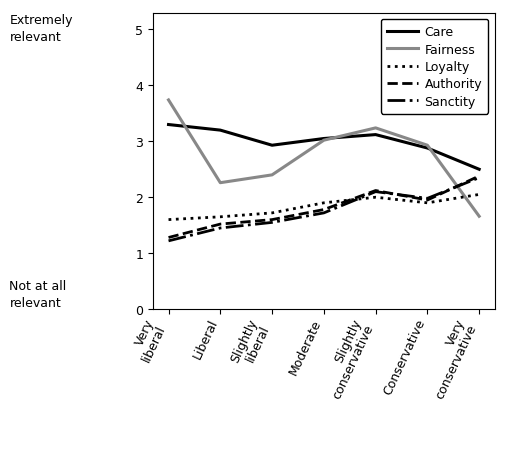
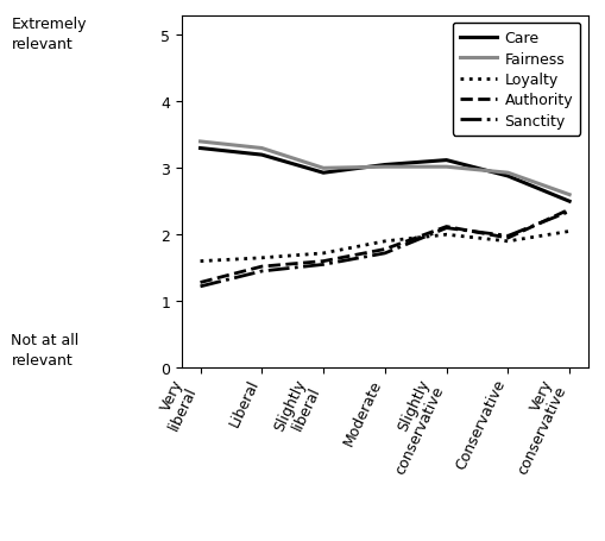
Fairness/Very liberal: 3.74 -> 3.40
Fairness/Liberal: 2.26 -> 3.30
Fairness/Slightly liberal: 2.40 -> 3.00
Fairness/Slightly conservative: 3.24 -> 3.02
Fairness/Very conservative: 1.66 -> 2.60
